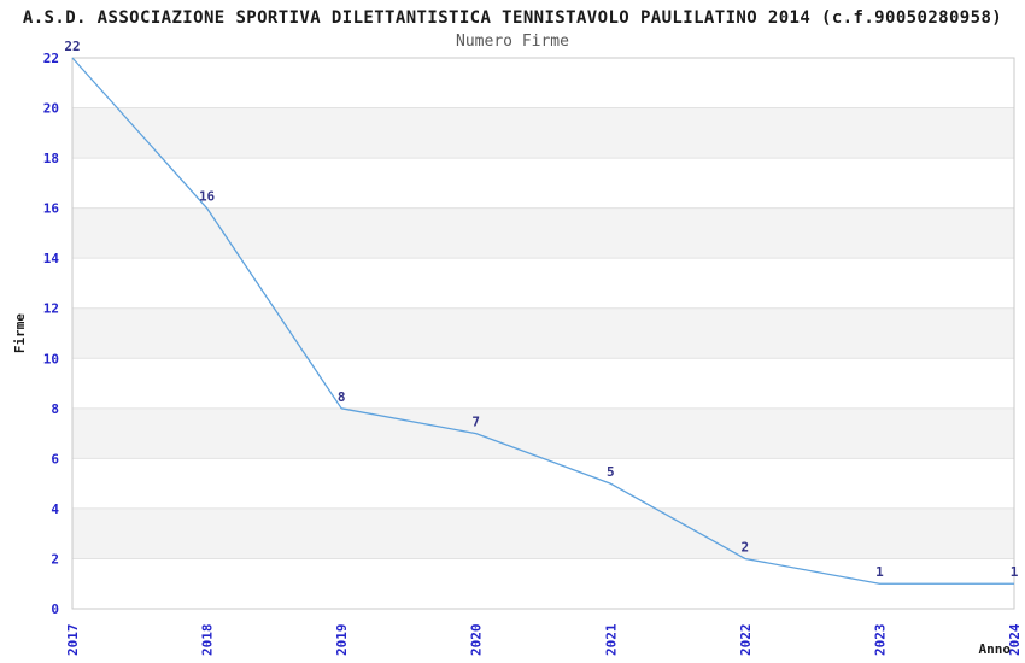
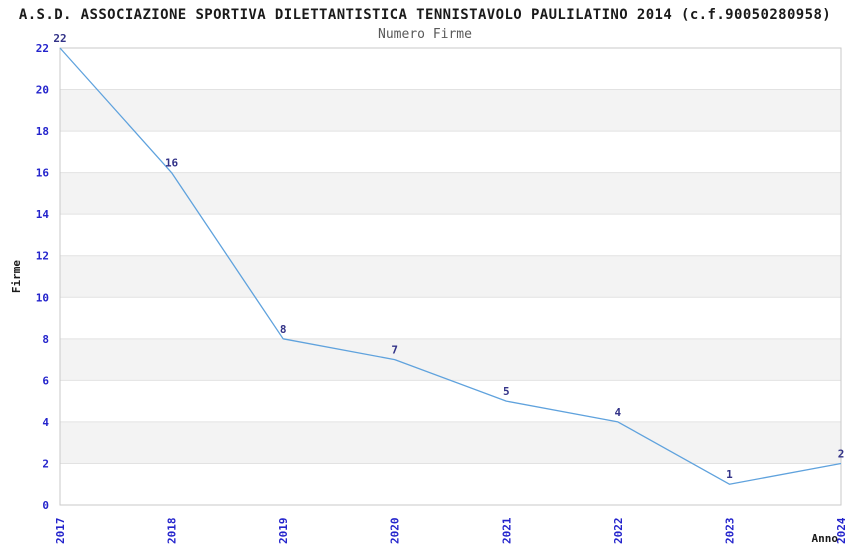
2022: 2 -> 4
2024: 1 -> 2
